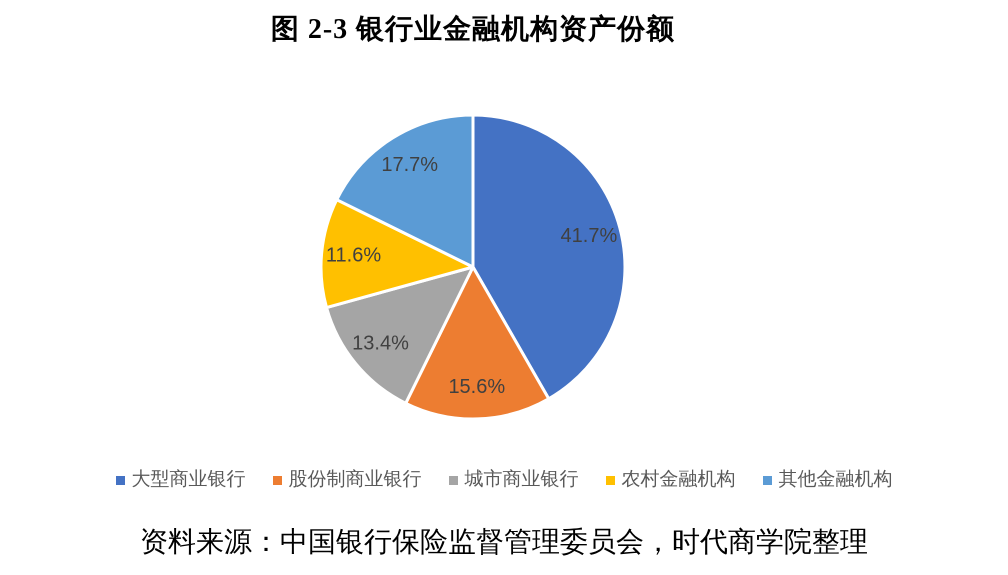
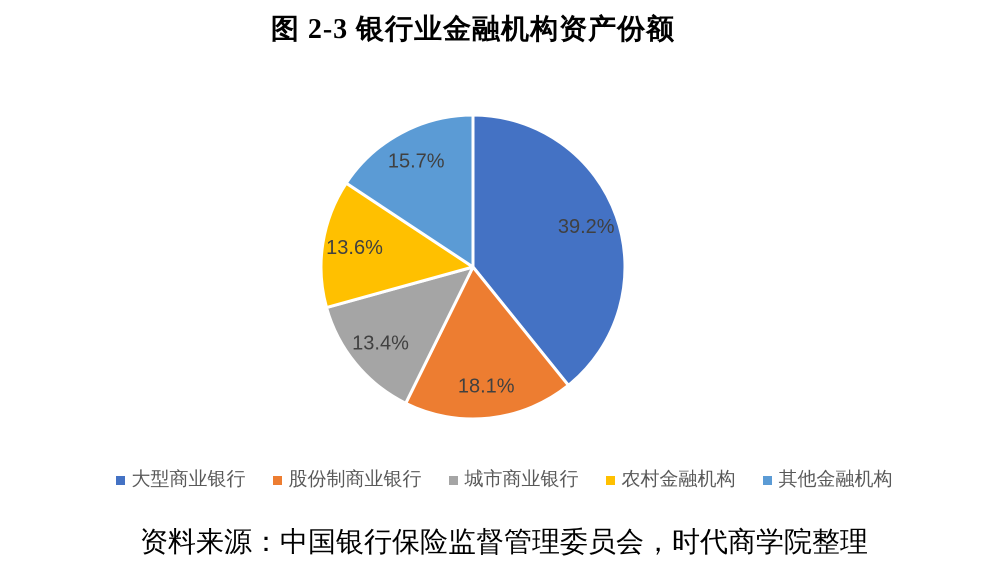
大型商业银行: 41.7% -> 39.2%
股份制商业银行: 15.6% -> 18.1%
农村金融机构: 11.6% -> 13.6%
其他金融机构: 17.7% -> 15.7%
